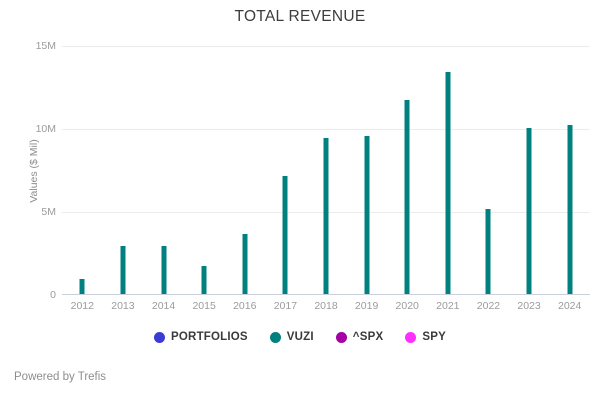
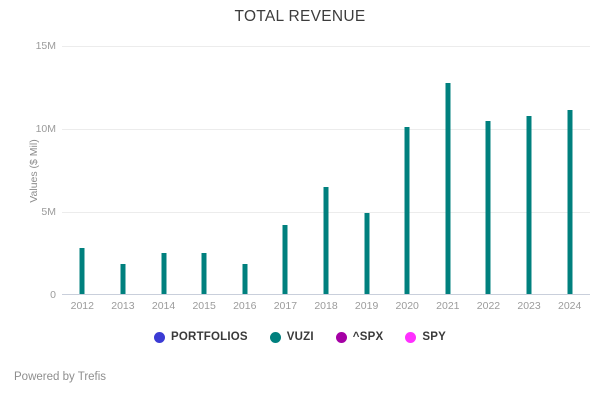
2012: 0.9M -> 2.8M
2013: 2.9M -> 1.8M
2014: 2.9M -> 2.5M
2015: 1.7M -> 2.5M
2016: 3.6M -> 1.8M
2017: 7.1M -> 4.2M
2018: 9.4M -> 6.5M
2019: 9.5M -> 4.9M
2020: 11.7M -> 10.1M
2021: 13.4M -> 12.7M
2022: 5.1M -> 10.4M
2023: 10.0M -> 10.8M
2024: 10.2M -> 11.1M
